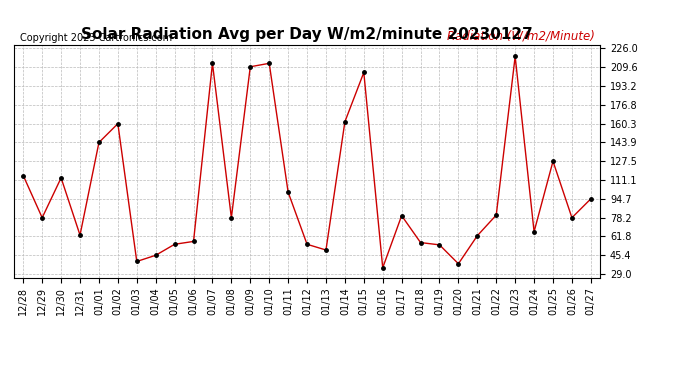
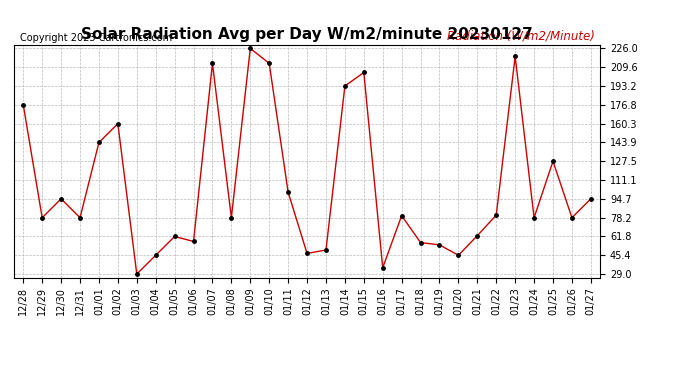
12/28: 115 -> 177
12/30: 113 -> 95
12/31: 63 -> 78
01/03: 40 -> 29
01/05: 55 -> 62
01/09: 210 -> 226
01/12: 55 -> 47
01/14: 162 -> 193
01/20: 38 -> 45
01/24: 66 -> 78
